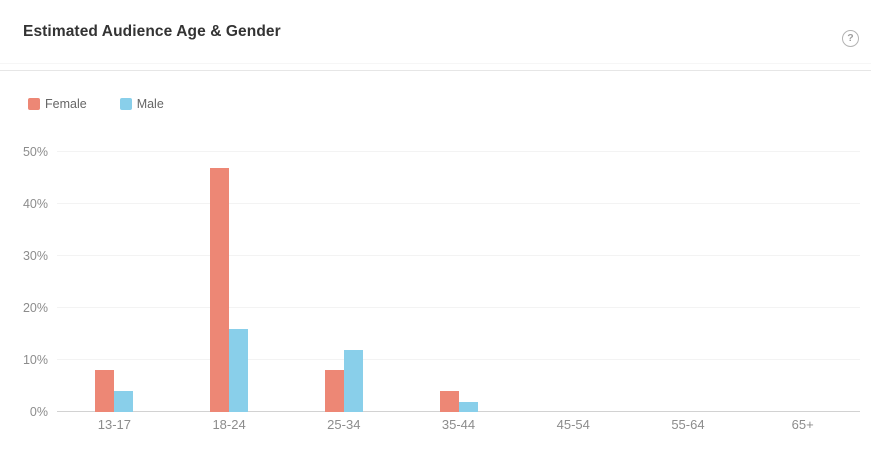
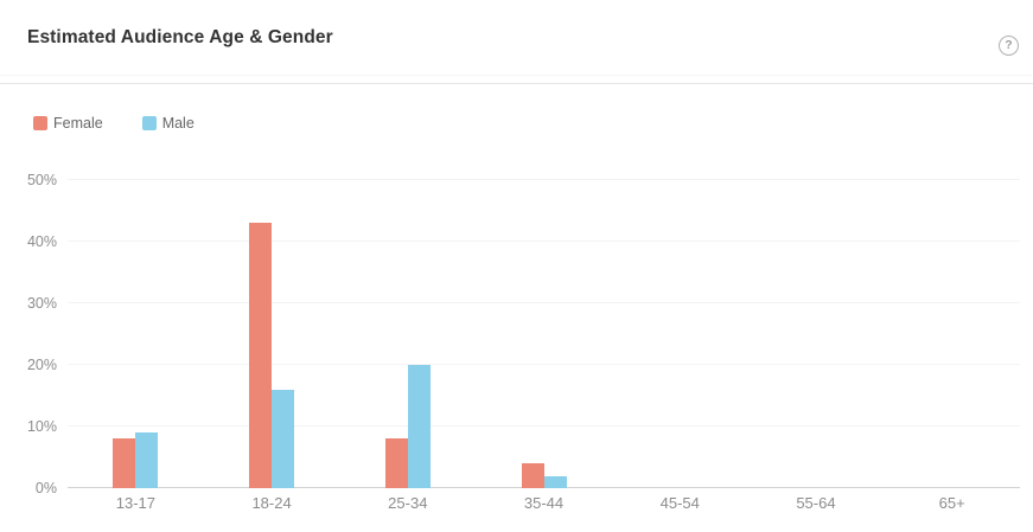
Male/13-17: 4% -> 9%
Female/18-24: 47% -> 43%
Male/25-34: 12% -> 20%
